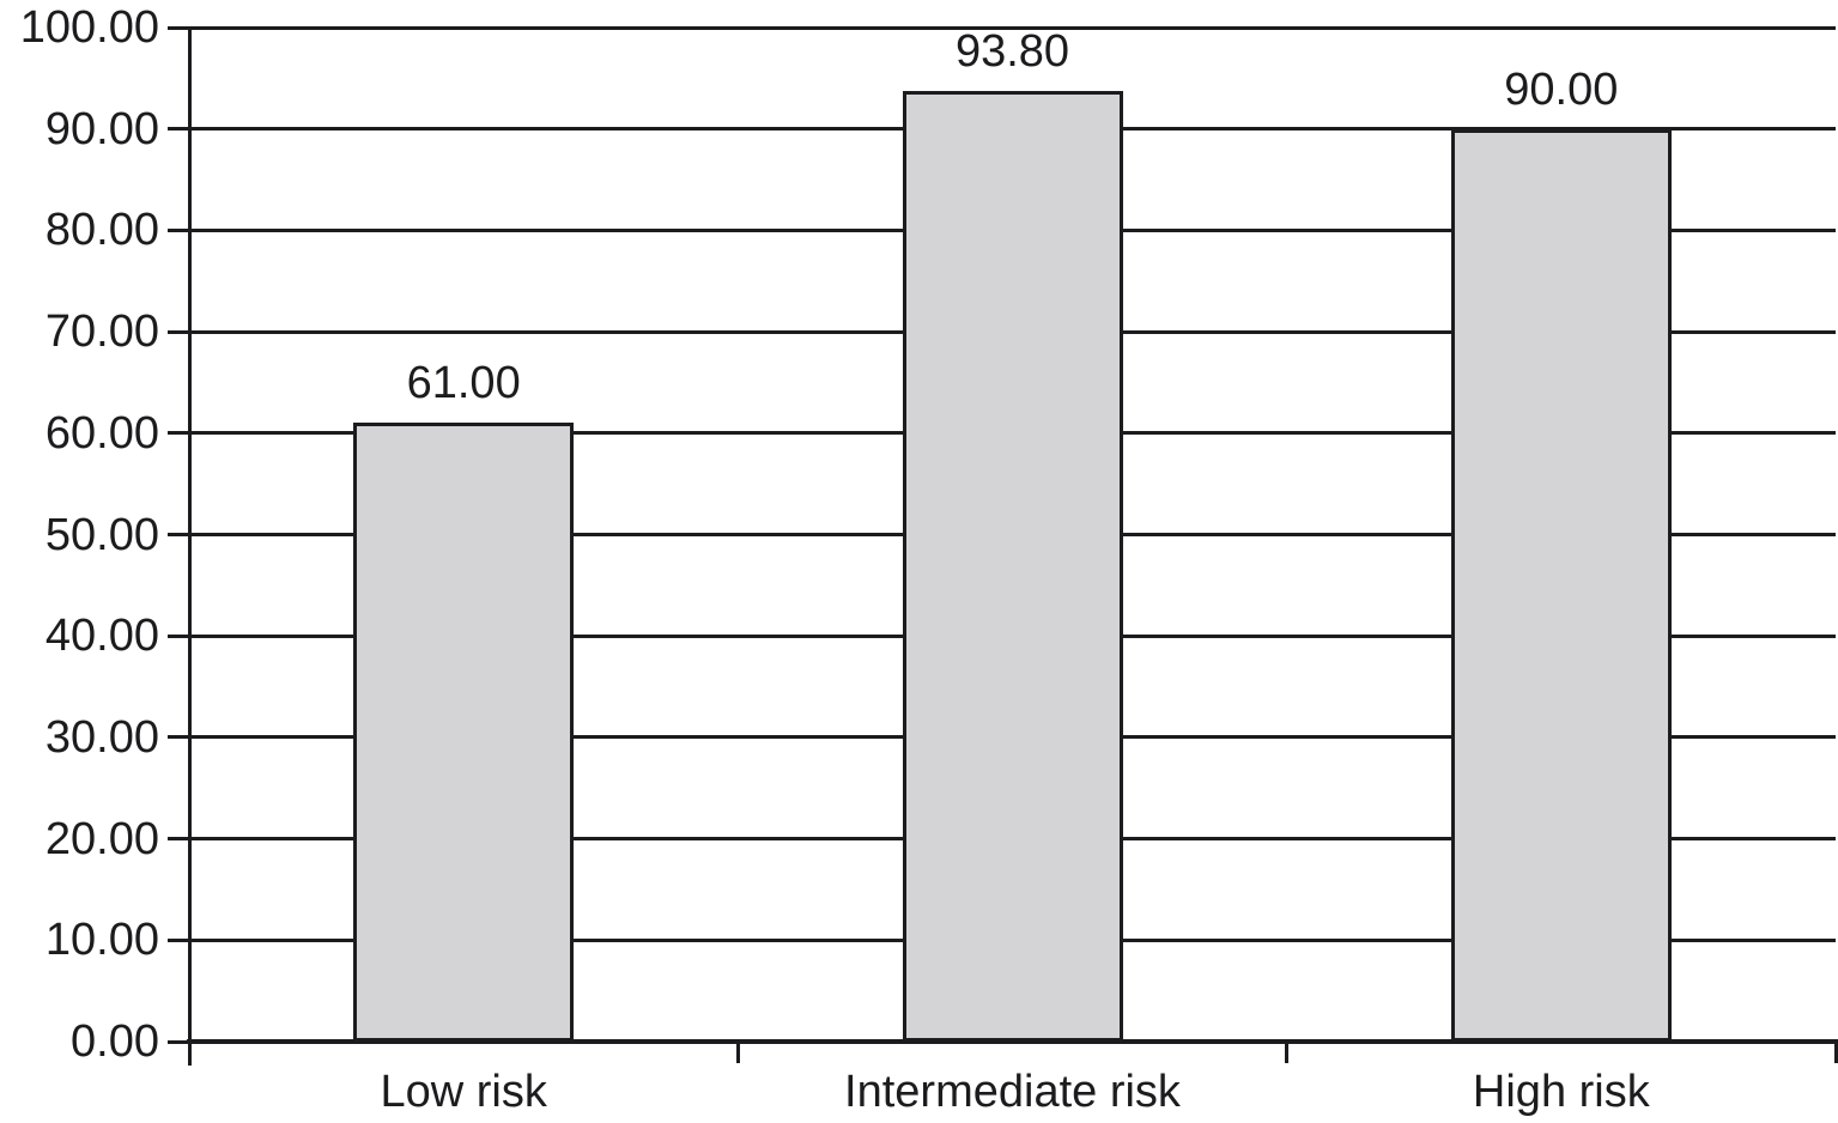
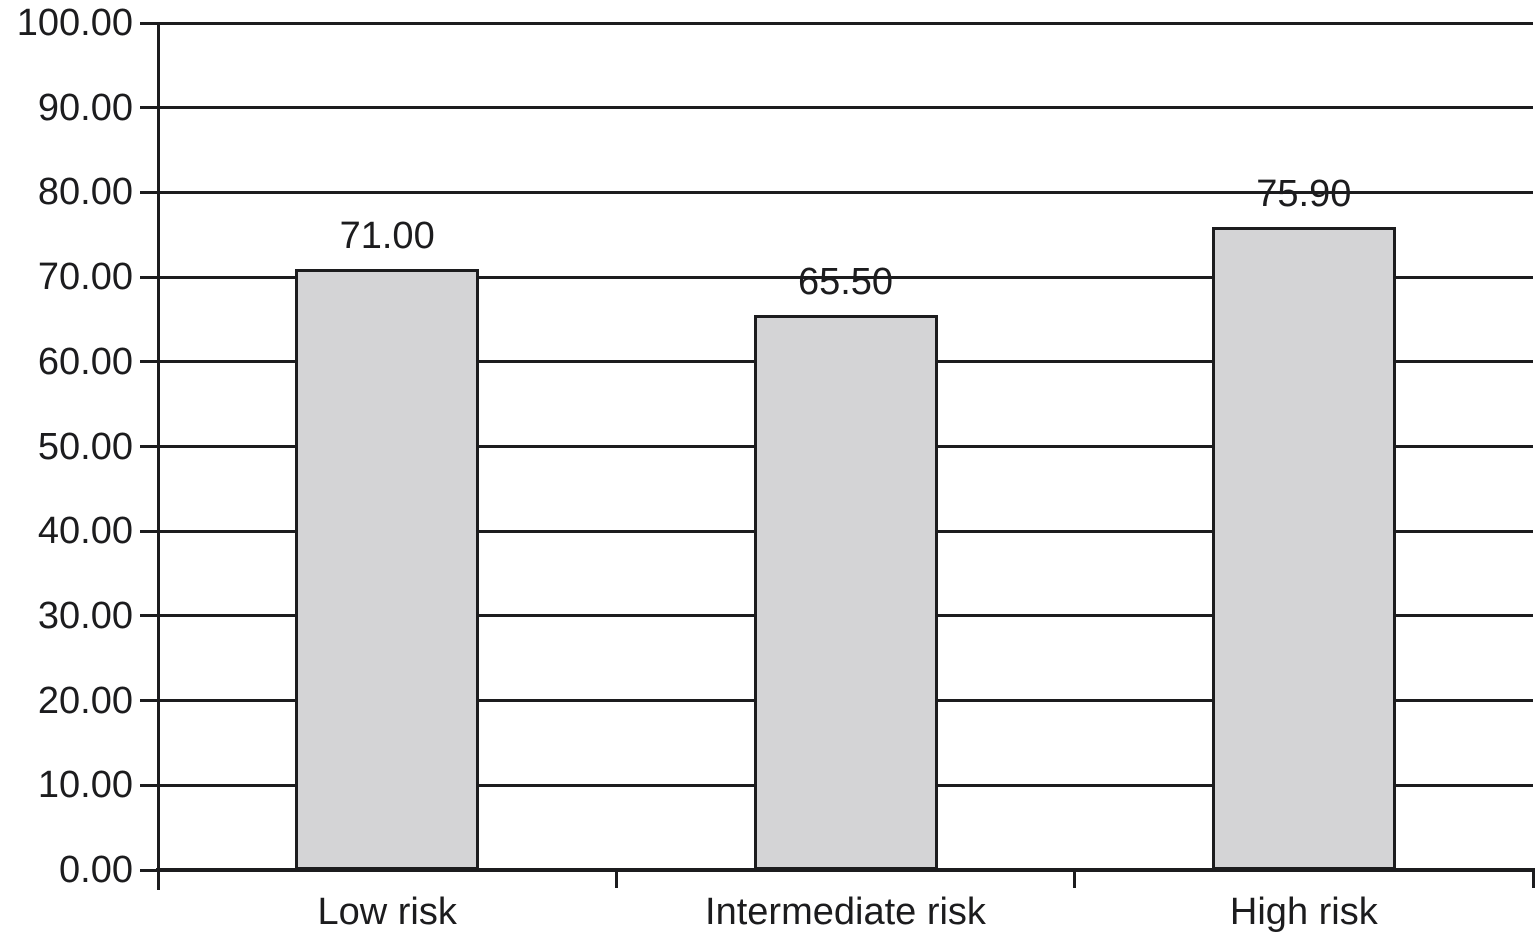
Low risk: 61.00 -> 71.00
Intermediate risk: 93.80 -> 65.50
High risk: 90.00 -> 75.90
